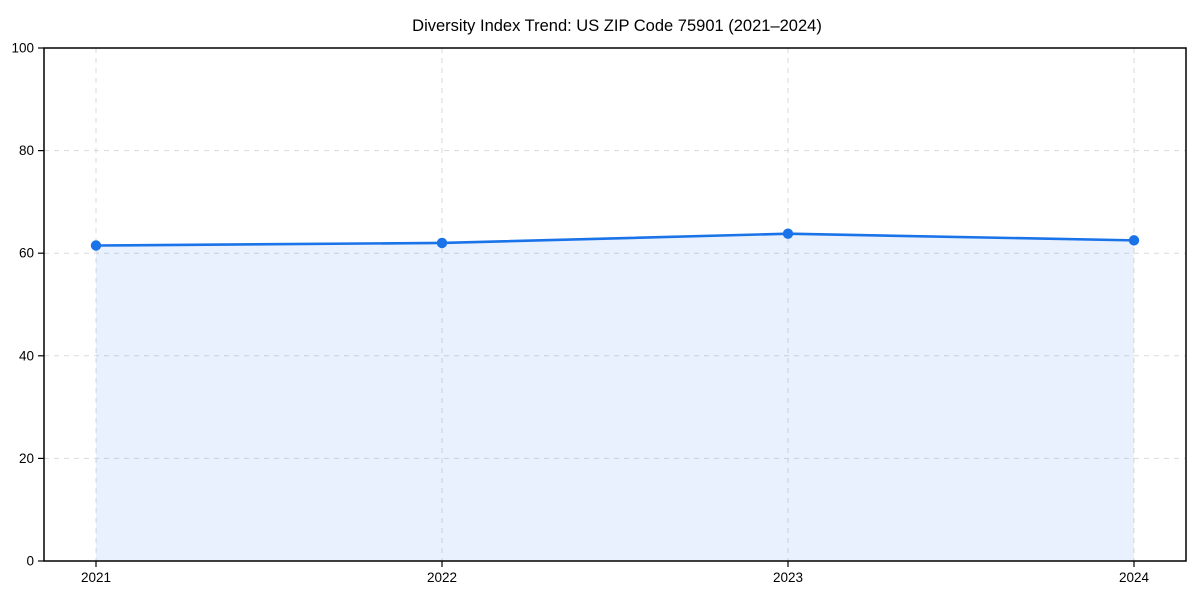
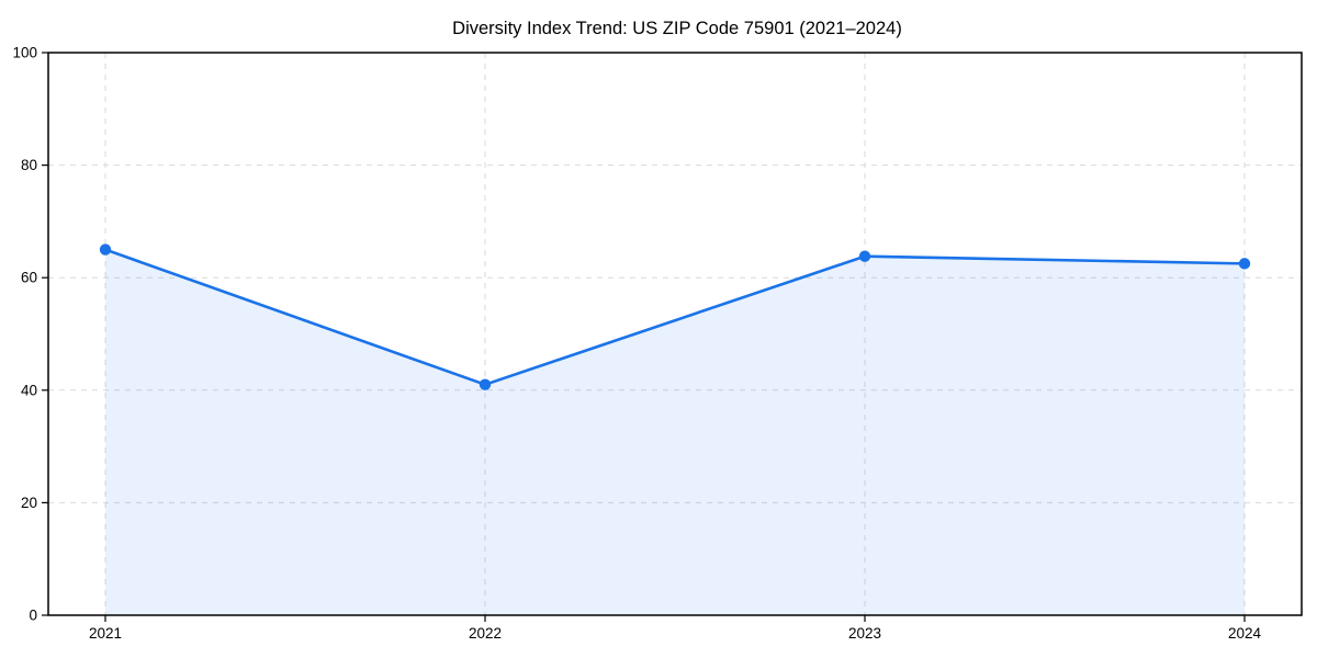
2021: 62 -> 65
2022: 62 -> 41
